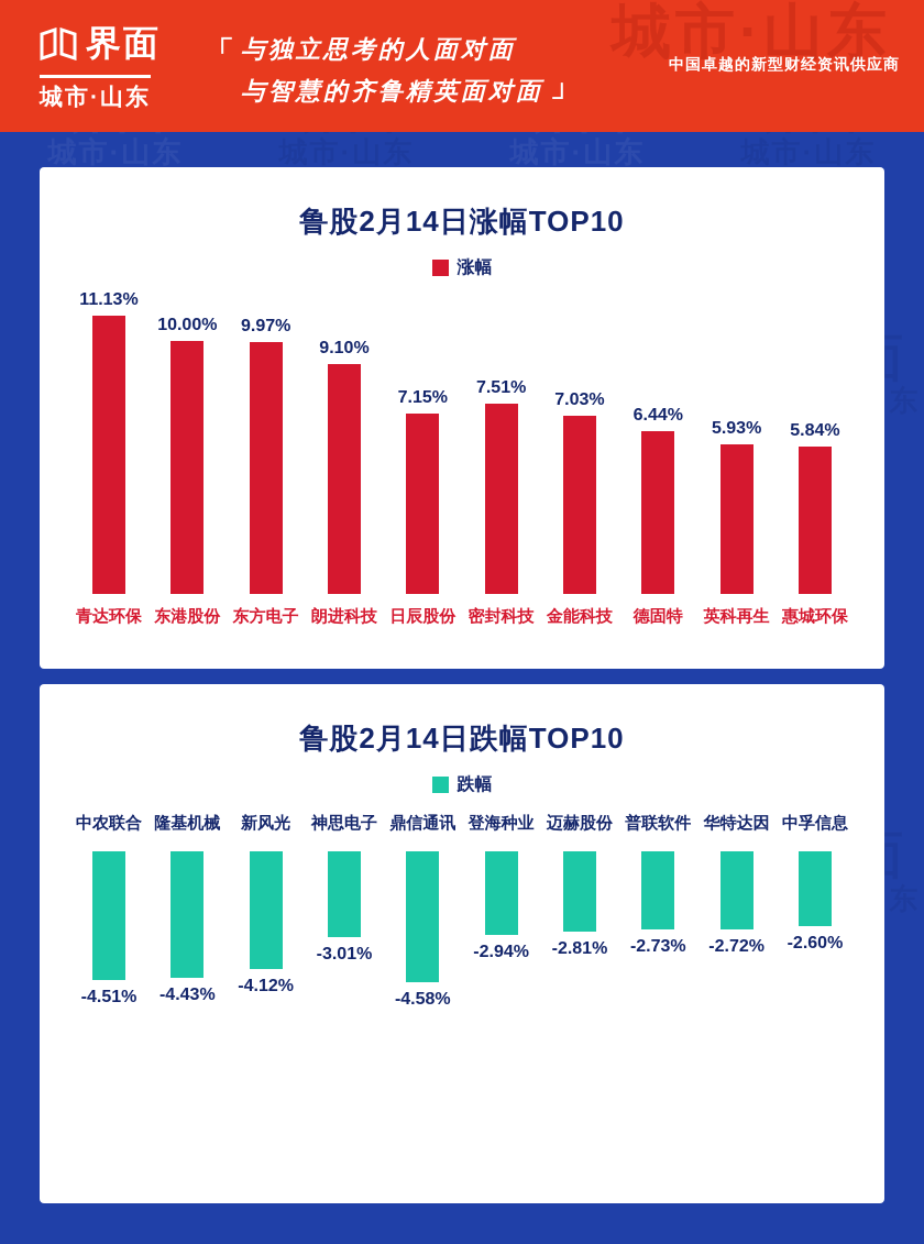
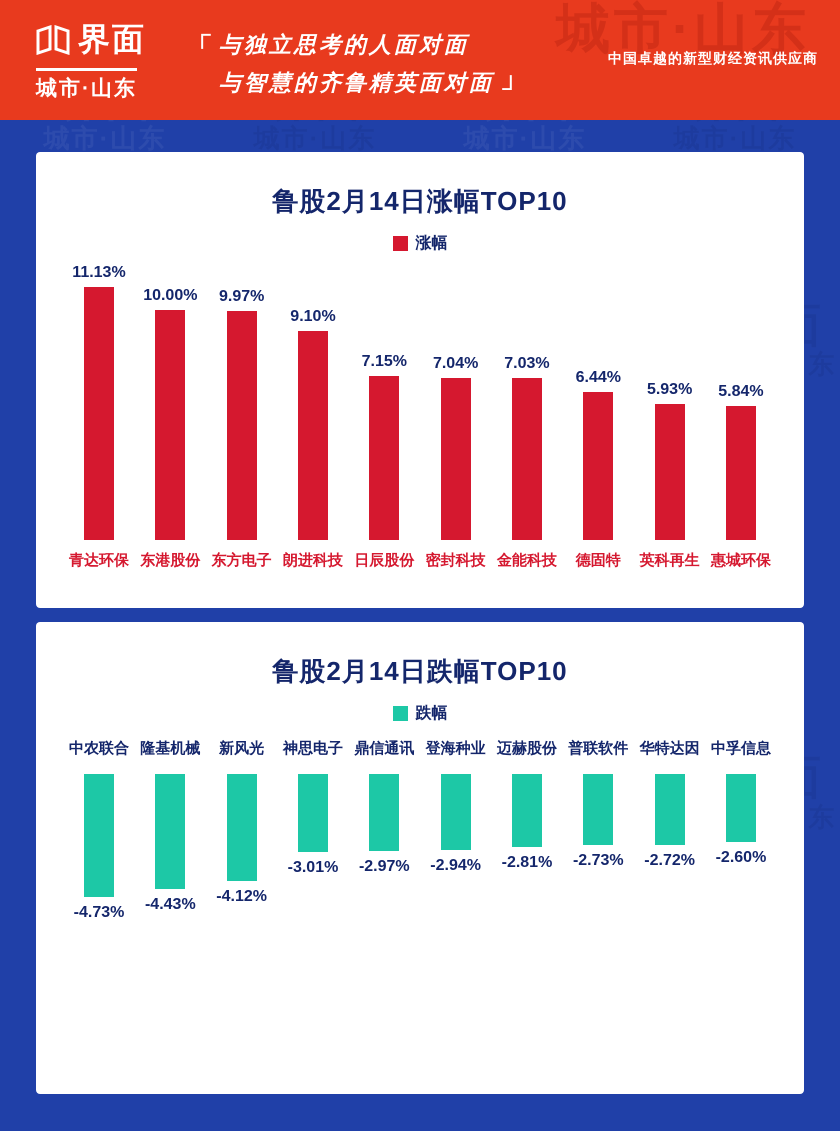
鲁股2月14日涨幅TOP10/密封科技: 7.51% -> 7.04%
鲁股2月14日跌幅TOP10/中农联合: -4.51% -> -4.73%
鲁股2月14日跌幅TOP10/鼎信通讯: -4.58% -> -2.97%
